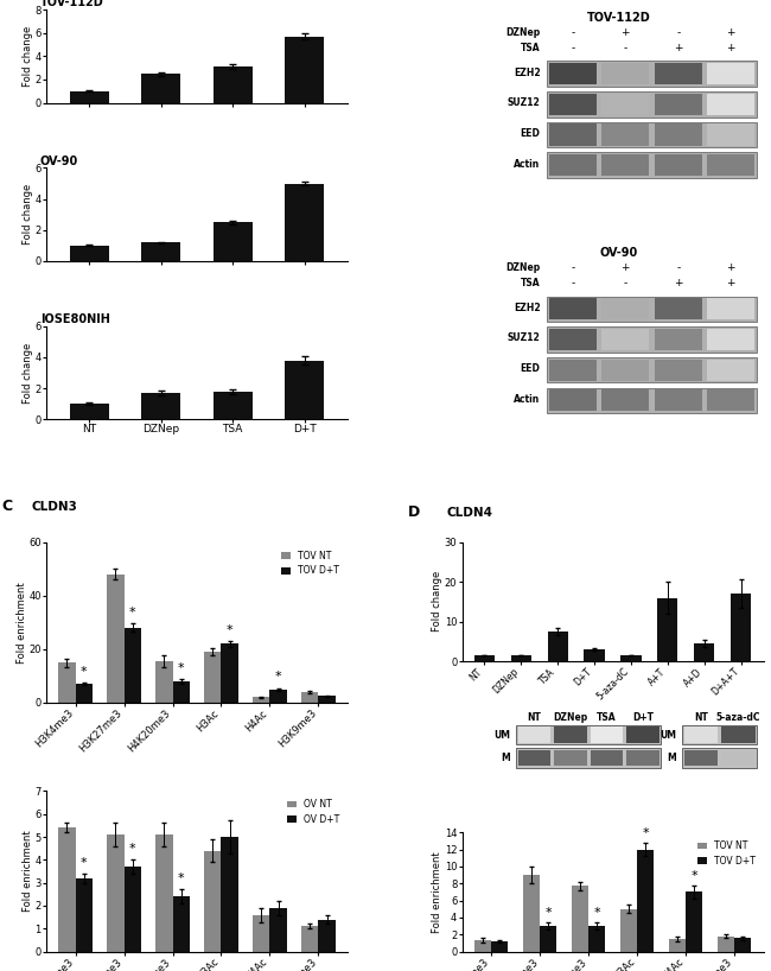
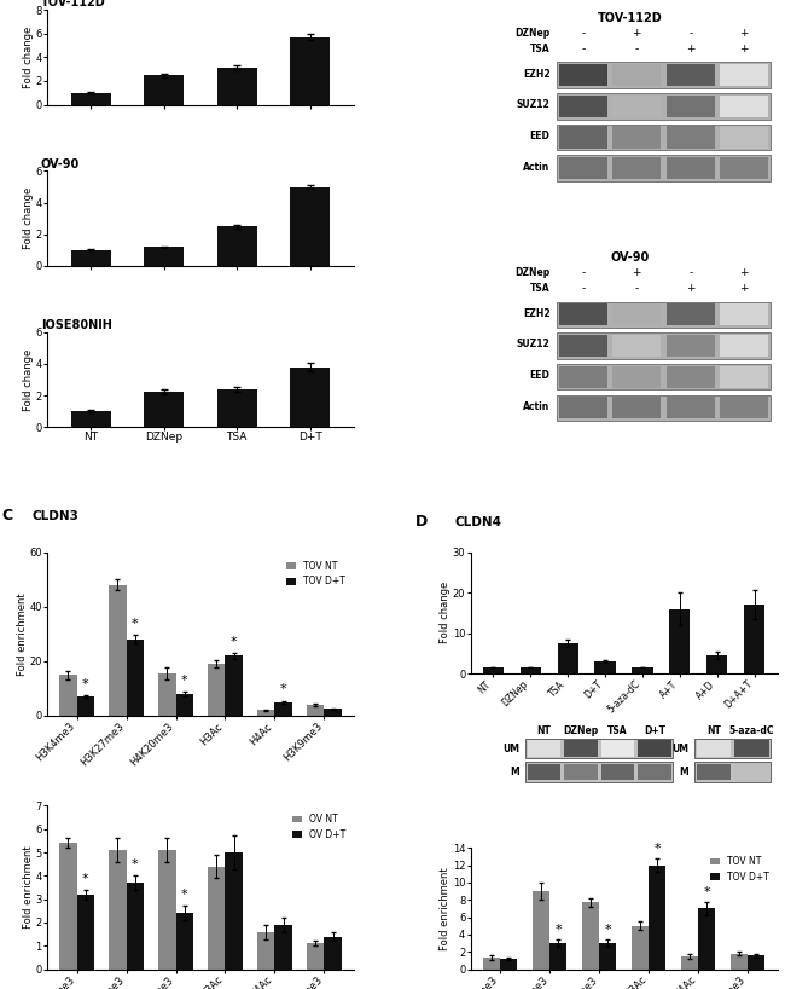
IOSE80NIH/DZNep: 1.7 -> 2.2
IOSE80NIH/TSA: 1.8 -> 2.4
